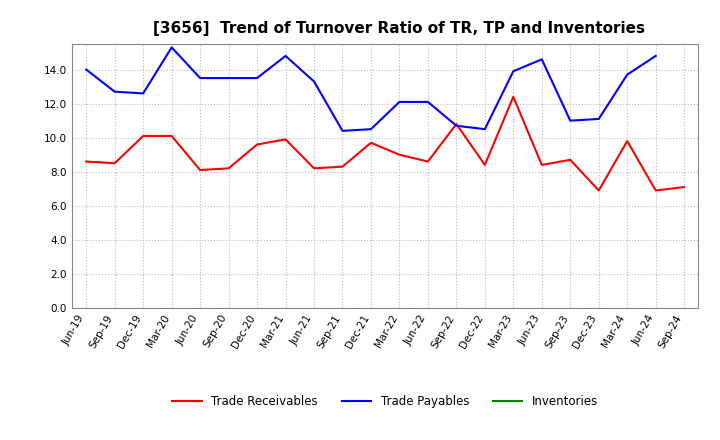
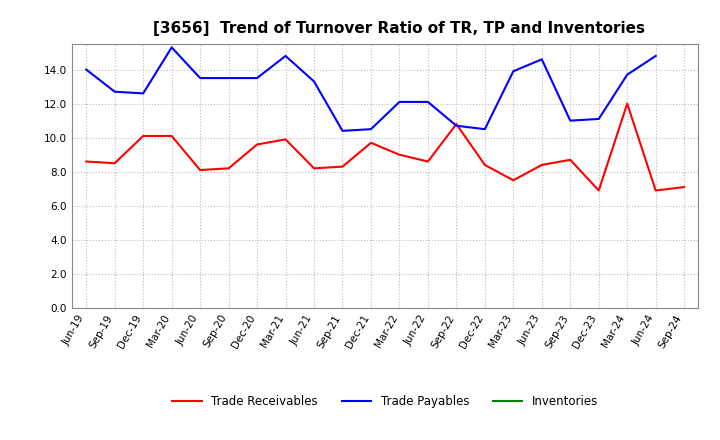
Trade Receivables/Mar-23: 12.4 -> 7.5
Trade Receivables/Mar-24: 9.8 -> 12.0
